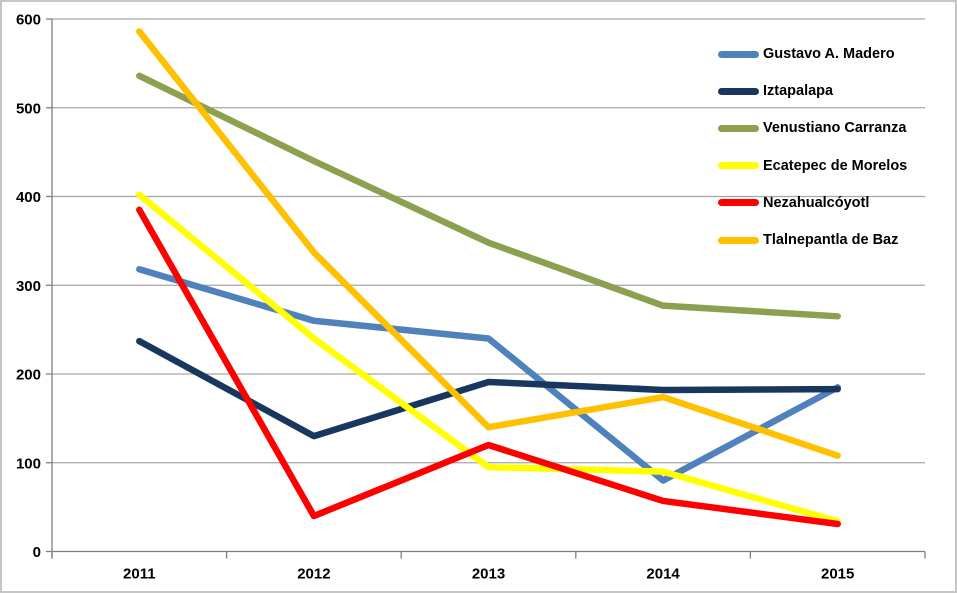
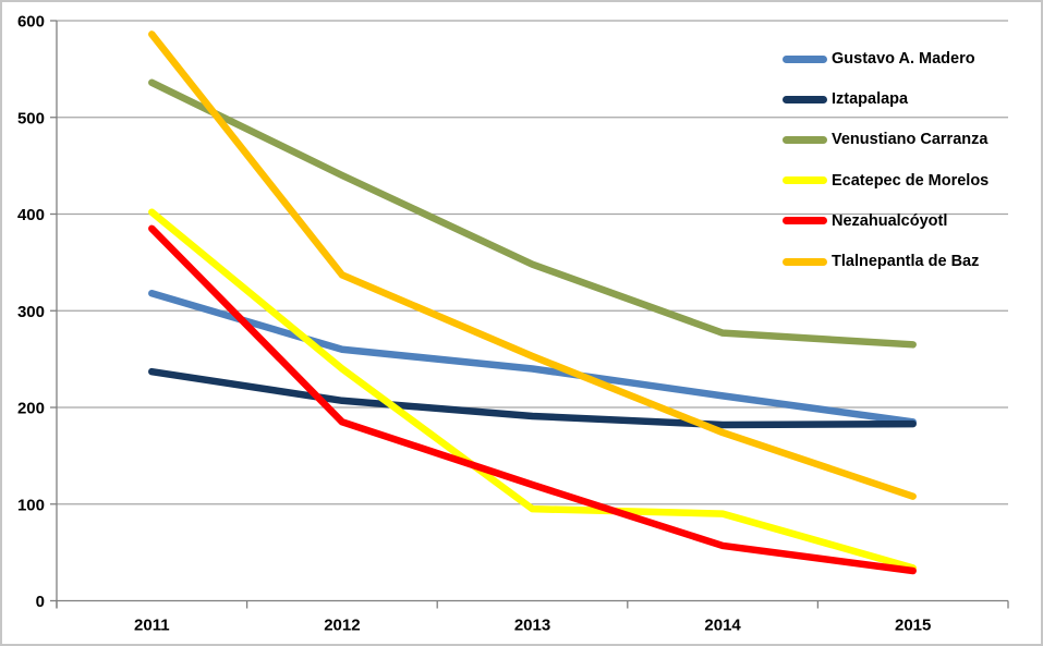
Iztapalapa/2012: 130 -> 210
Nezahualcóyotl/2012: 40 -> 180
Tlalnepantla de Baz/2013: 140 -> 250
Gustavo A. Madero/2014: 80 -> 210
